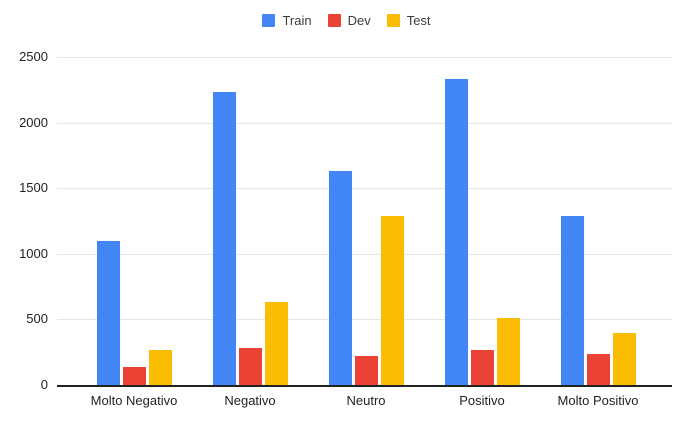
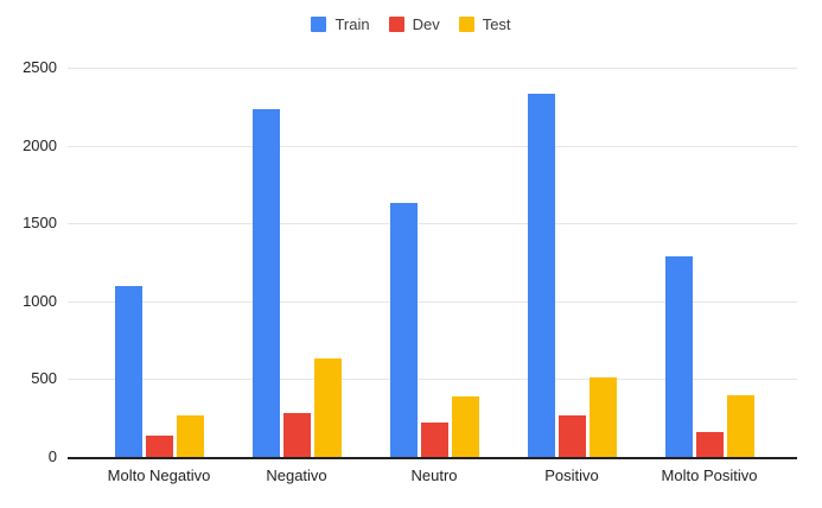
Test/Neutro: 1290 -> 390
Dev/Molto Positivo: 240 -> 160
